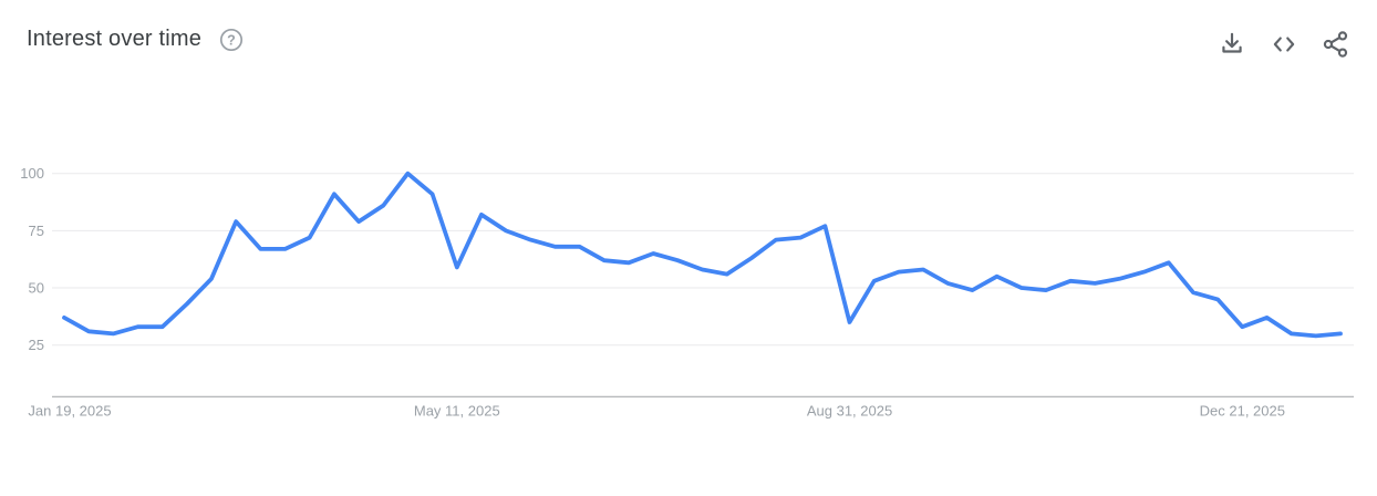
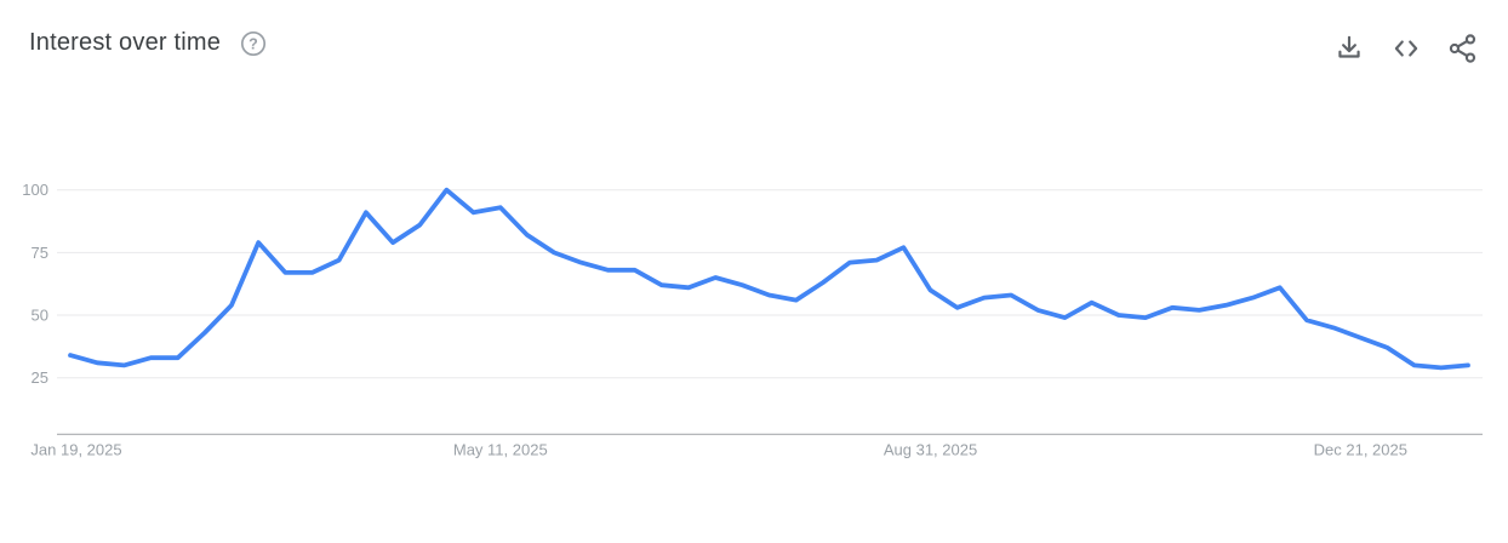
Jan 19, 2025: 37 -> 34
May 11, 2025: 59 -> 93
Aug 31, 2025: 35 -> 60
Dec 21, 2025: 33 -> 41
